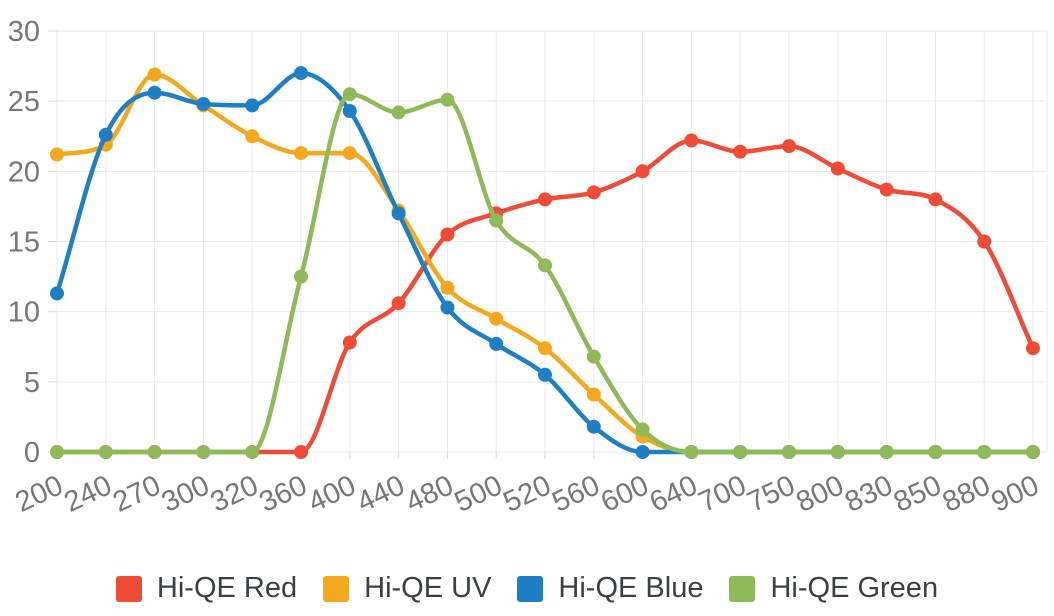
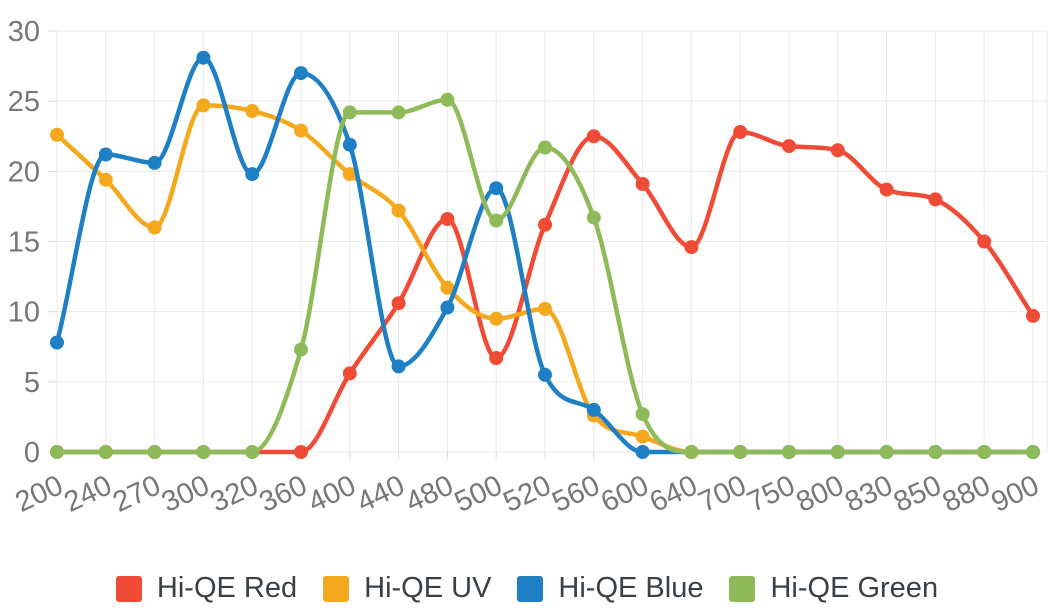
Hi-QE UV/200: 21.2 -> 22.6
Hi-QE Blue/200: 11.3 -> 7.8
Hi-QE UV/240: 21.9 -> 19.4
Hi-QE Blue/240: 22.6 -> 21.2
Hi-QE UV/270: 26.9 -> 16.0
Hi-QE Blue/270: 25.6 -> 20.6
Hi-QE Blue/300: 24.8 -> 28.1
Hi-QE UV/320: 22.5 -> 24.3
Hi-QE Blue/320: 24.7 -> 19.8
Hi-QE UV/360: 21.3 -> 22.9
Hi-QE Green/360: 12.5 -> 7.3
Hi-QE Red/400: 7.8 -> 5.6
Hi-QE UV/400: 21.3 -> 19.8
Hi-QE Blue/400: 24.3 -> 21.9
Hi-QE Green/400: 25.5 -> 24.2
Hi-QE Blue/440: 17.0 -> 6.1
Hi-QE Red/480: 15.5 -> 16.6
Hi-QE Red/500: 17.0 -> 6.7
Hi-QE Blue/500: 7.7 -> 18.8
Hi-QE Red/520: 18.0 -> 16.2
Hi-QE UV/520: 7.4 -> 10.2
Hi-QE Green/520: 13.3 -> 21.7
Hi-QE Red/560: 18.5 -> 22.5
Hi-QE UV/560: 4.1 -> 2.6
Hi-QE Blue/560: 1.8 -> 3.0
Hi-QE Green/560: 6.8 -> 16.7
Hi-QE Red/600: 20.0 -> 19.1
Hi-QE Green/600: 1.6 -> 2.7
Hi-QE Red/640: 22.2 -> 14.6
Hi-QE Red/700: 21.4 -> 22.8
Hi-QE Red/800: 20.2 -> 21.5
Hi-QE Red/900: 7.4 -> 9.7
